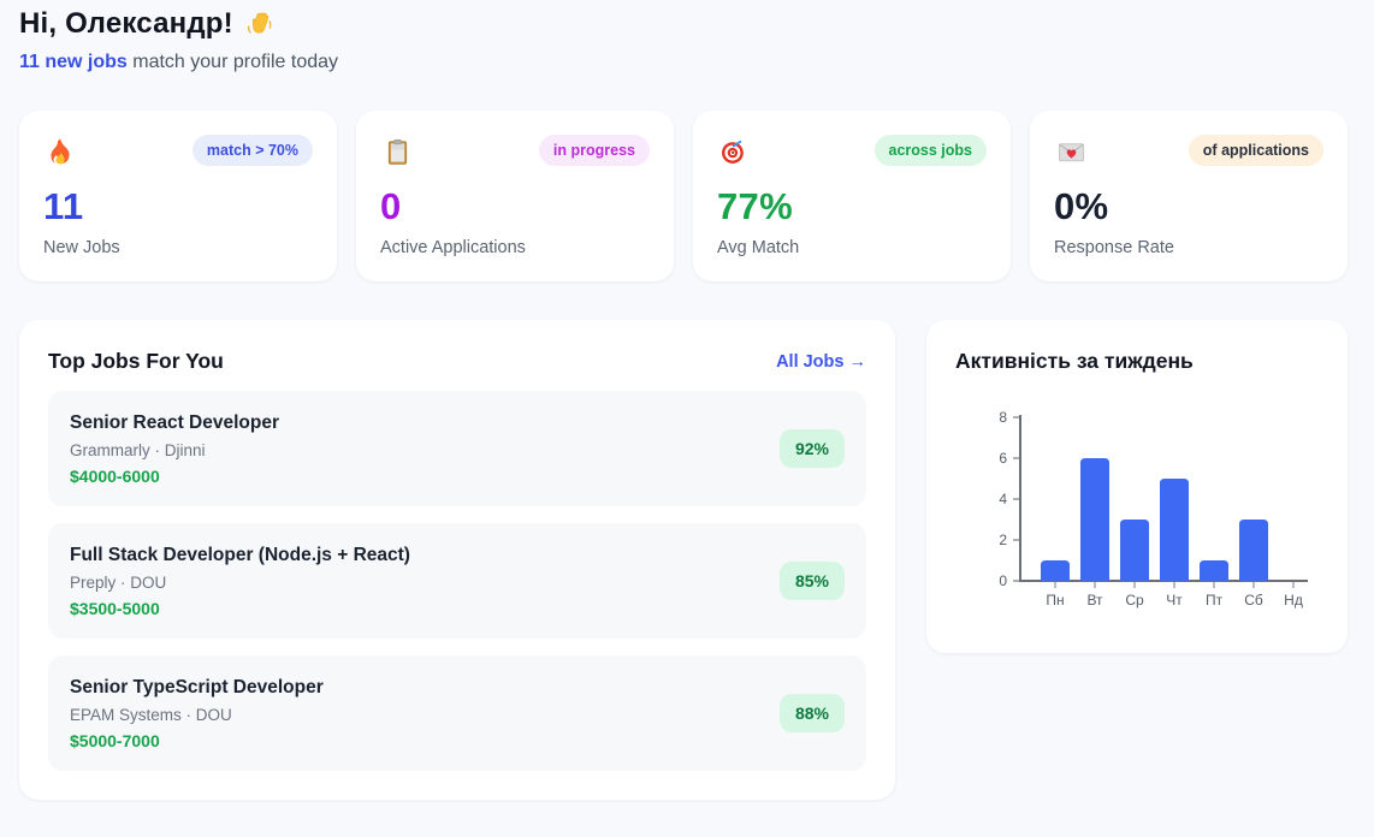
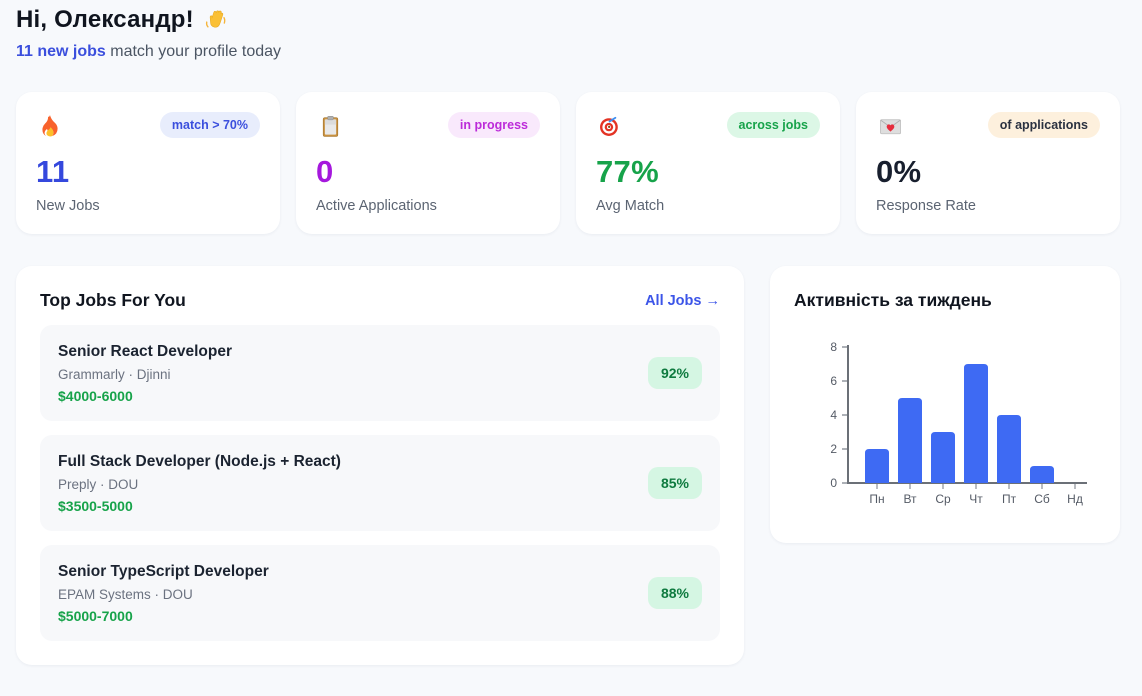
Пн: 1 -> 2
Вт: 6 -> 5
Чт: 5 -> 7
Пт: 1 -> 4
Сб: 3 -> 1
